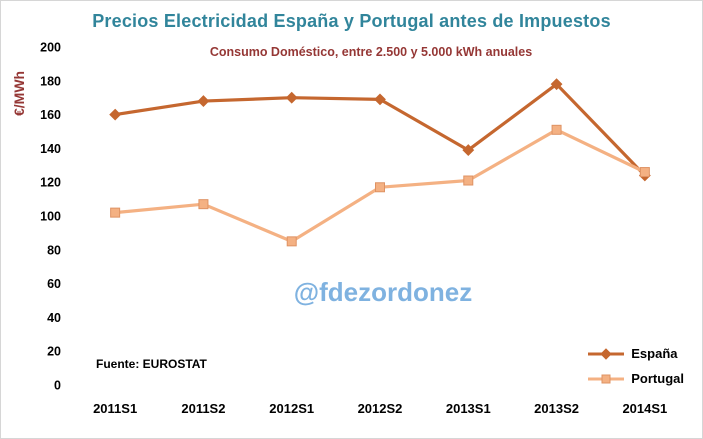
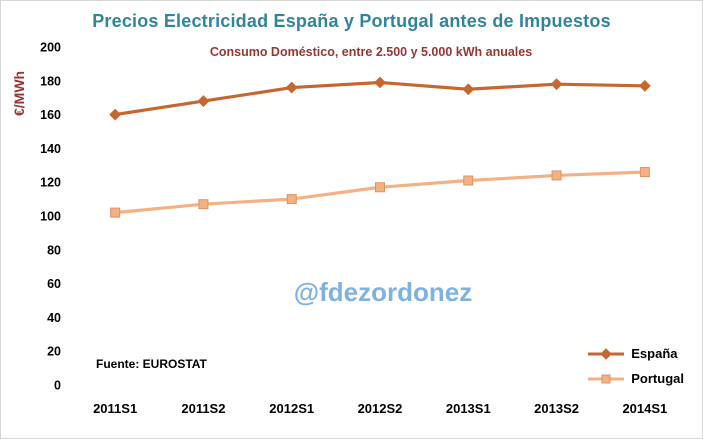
España/2012S1: 170 -> 176
Portugal/2012S1: 85 -> 110
España/2012S2: 169 -> 179
España/2013S1: 139 -> 175
Portugal/2013S2: 151 -> 124
España/2014S1: 124 -> 177
